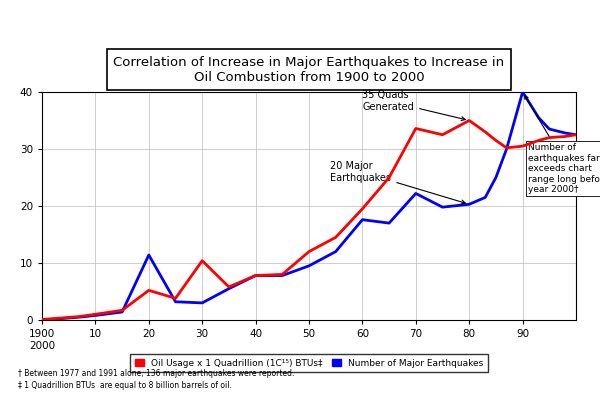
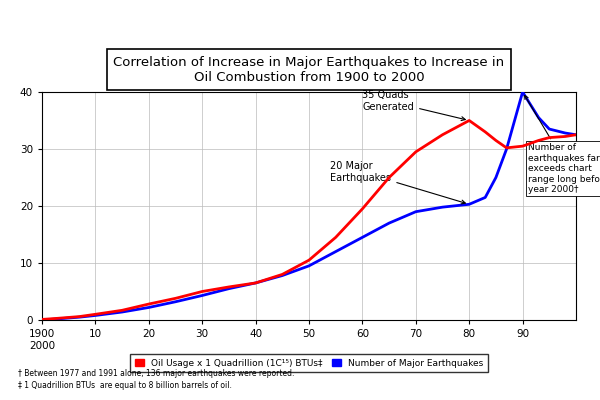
Oil Usage x 1 Quadrillion (1C¹⁵) BTUs‡/20: 5.2 -> 2.8
Number of Major Earthquakes/20: 11.4 -> 2.2
Oil Usage x 1 Quadrillion (1C¹⁵) BTUs‡/30: 10.4 -> 5.0
Number of Major Earthquakes/30: 3.0 -> 4.3
Oil Usage x 1 Quadrillion (1C¹⁵) BTUs‡/40: 7.8 -> 6.5
Number of Major Earthquakes/40: 7.8 -> 6.5
Oil Usage x 1 Quadrillion (1C¹⁵) BTUs‡/50: 12.0 -> 10.5
Number of Major Earthquakes/60: 17.6 -> 14.5
Oil Usage x 1 Quadrillion (1C¹⁵) BTUs‡/70: 33.6 -> 29.5
Number of Major Earthquakes/70: 22.2 -> 19.0
